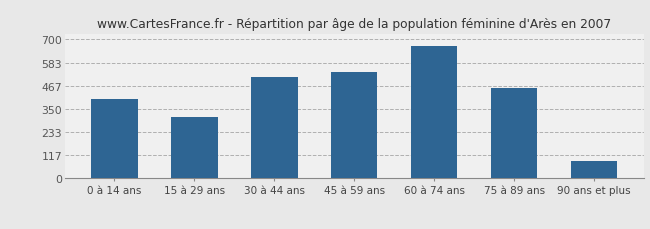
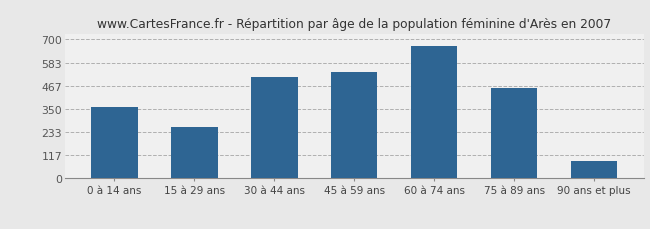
0 à 14 ans: 400 -> 360
15 à 29 ans: 310 -> 260
